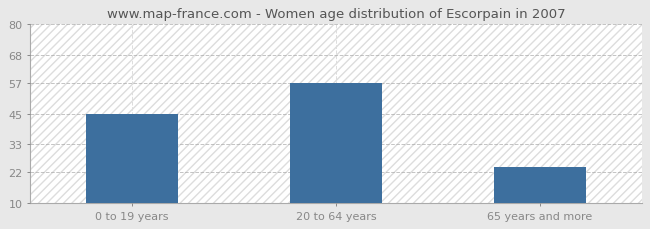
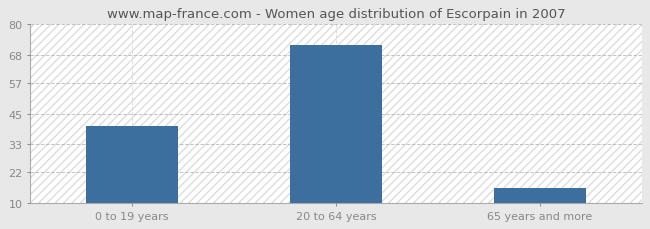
0 to 19 years: 45 -> 40
20 to 64 years: 57 -> 72
65 years and more: 24 -> 16
